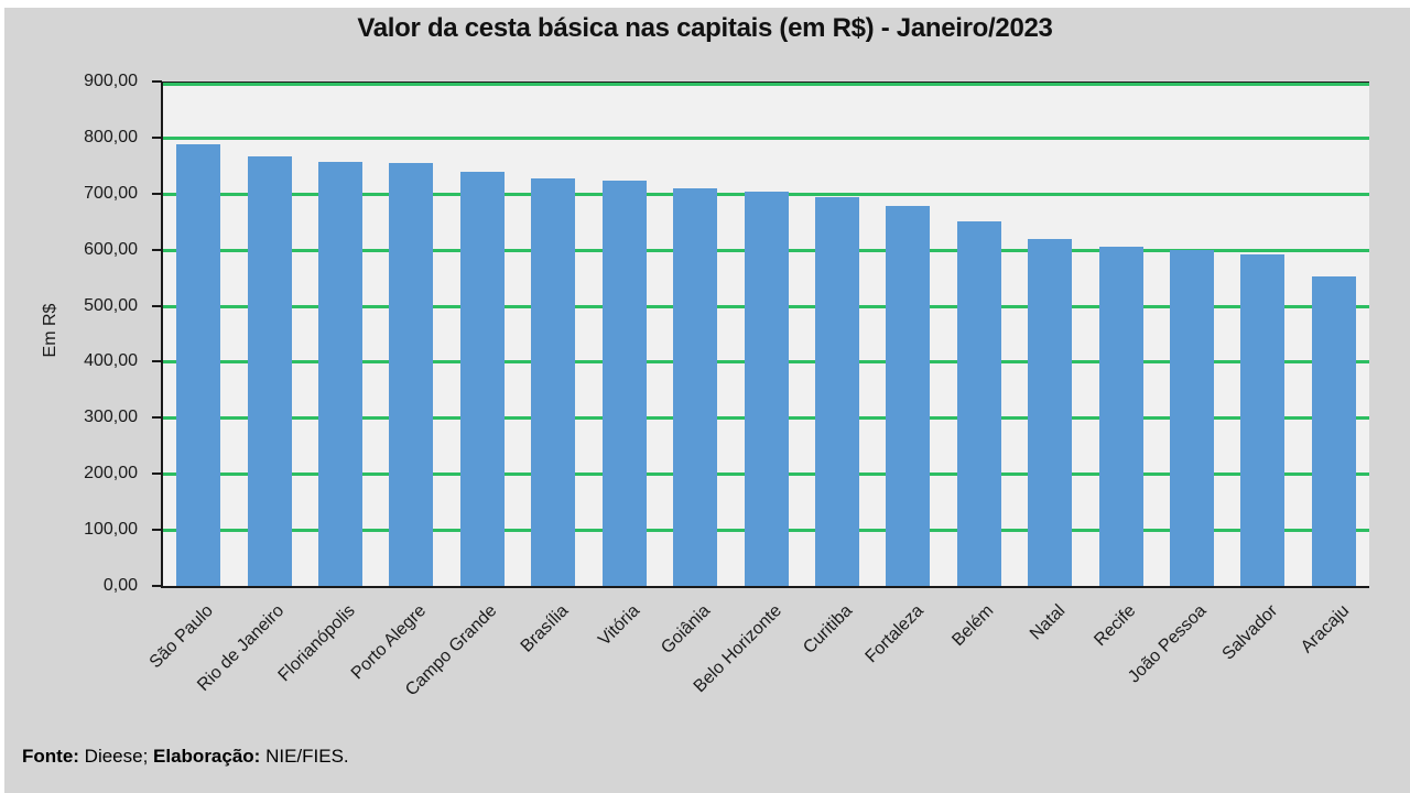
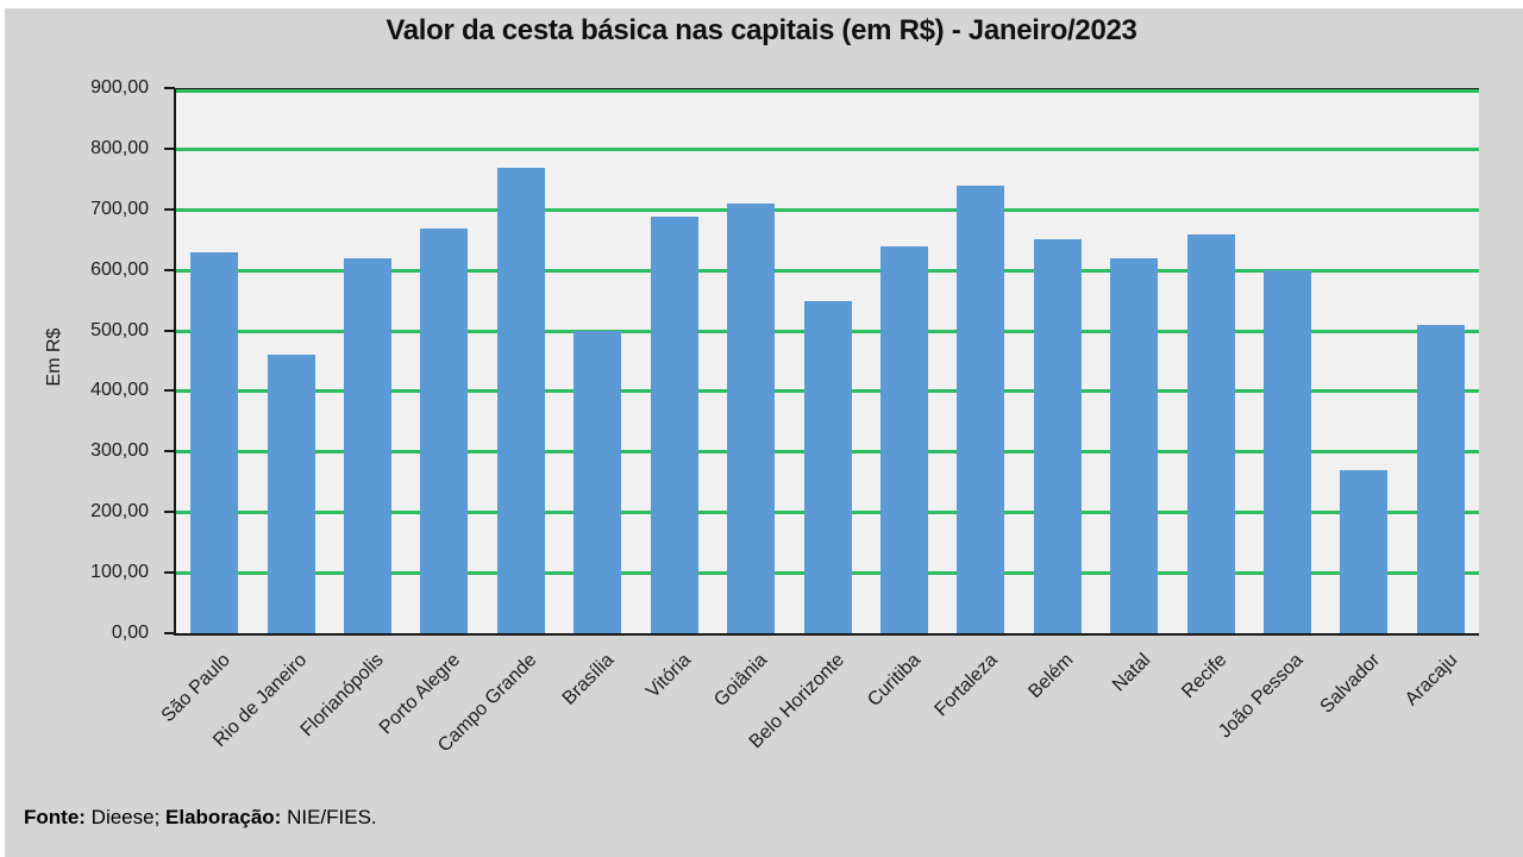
São Paulo: 790 -> 630
Rio de Janeiro: 770 -> 460
Florianópolis: 760 -> 620
Porto Alegre: 760 -> 670
Campo Grande: 740 -> 770
Brasília: 730 -> 500
Vitória: 720 -> 690
Belo Horizonte: 700 -> 550
Curitiba: 700 -> 640
Fortaleza: 680 -> 740
Recife: 610 -> 660
Salvador: 590 -> 270
Aracaju: 550 -> 510
